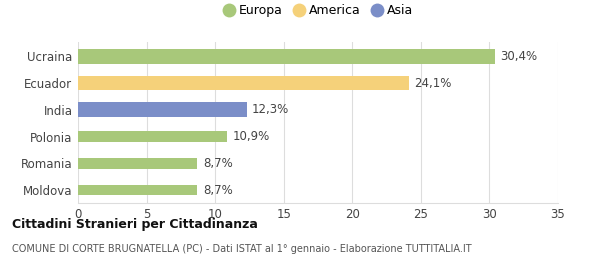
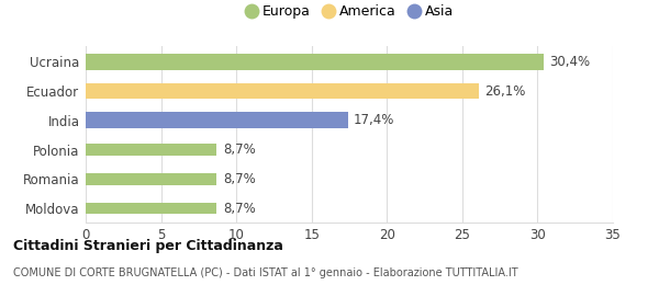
Ecuador: 24,1% -> 26,1%
India: 12,3% -> 17,4%
Polonia: 10,9% -> 8,7%
